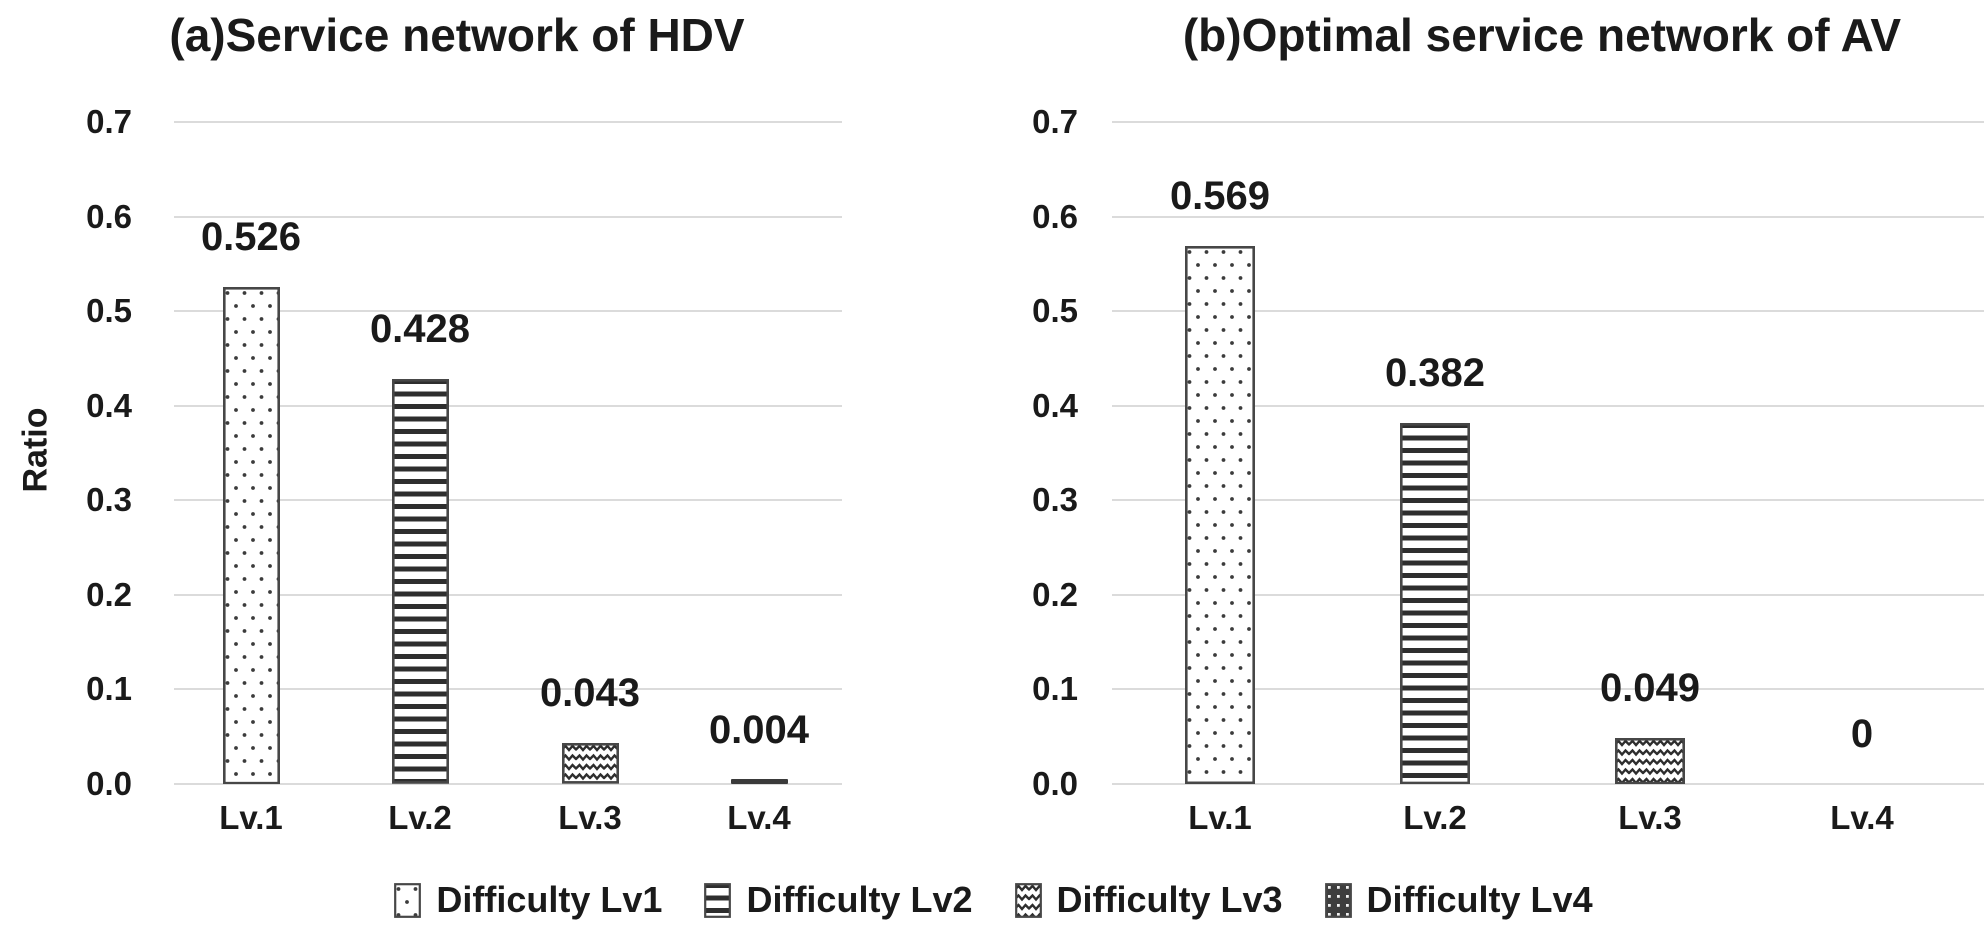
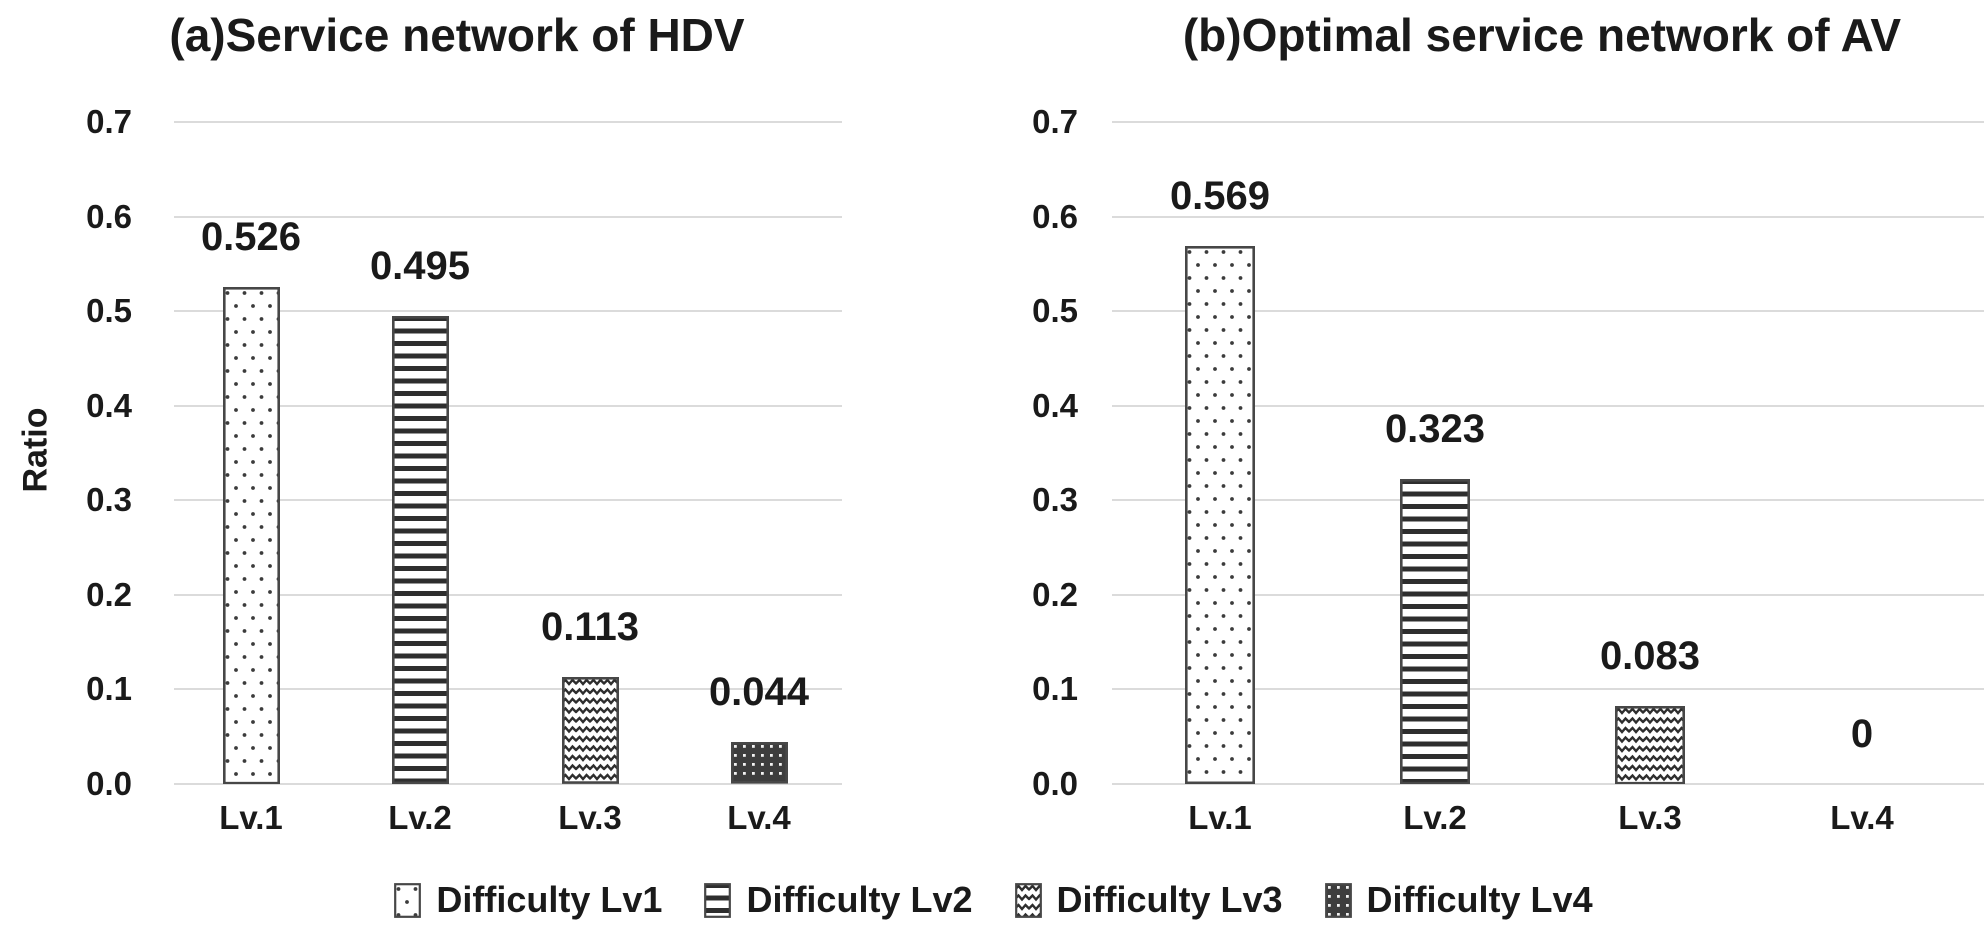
(a)Service network of HDV/Lv.2: 0.428 -> 0.495
(a)Service network of HDV/Lv.3: 0.043 -> 0.113
(a)Service network of HDV/Lv.4: 0.004 -> 0.044
(b)Optimal service network of AV/Lv.2: 0.382 -> 0.323
(b)Optimal service network of AV/Lv.3: 0.049 -> 0.083
